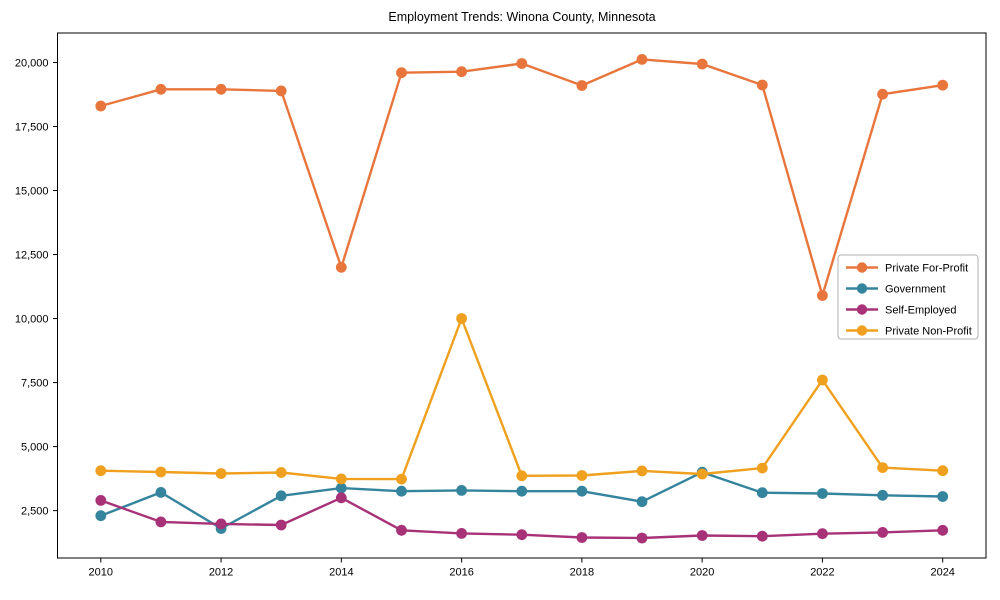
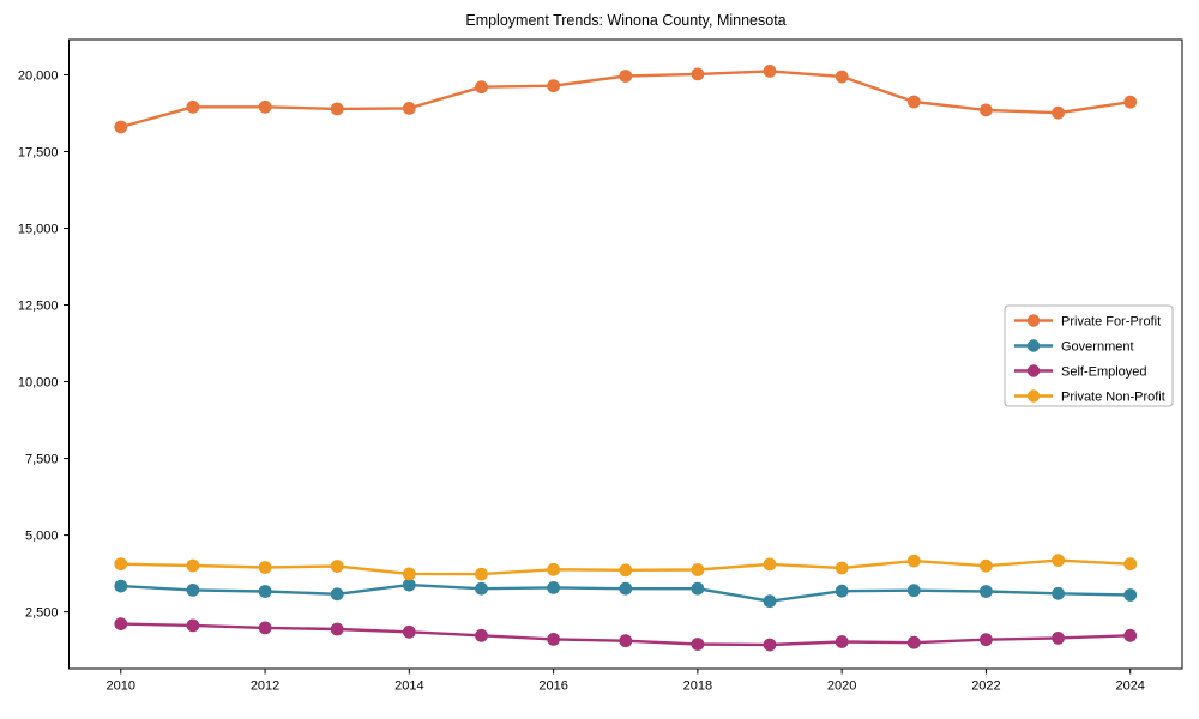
Government/2010: 2300 -> 3300
Self-Employed/2010: 2900 -> 2100
Government/2012: 1800 -> 3200
Private For-Profit/2014: 12000 -> 18900
Self-Employed/2014: 3000 -> 1800
Private Non-Profit/2016: 10000 -> 3900
Private For-Profit/2018: 19100 -> 20000
Government/2020: 4000 -> 3200
Private For-Profit/2022: 10900 -> 18800
Private Non-Profit/2022: 7600 -> 4000
